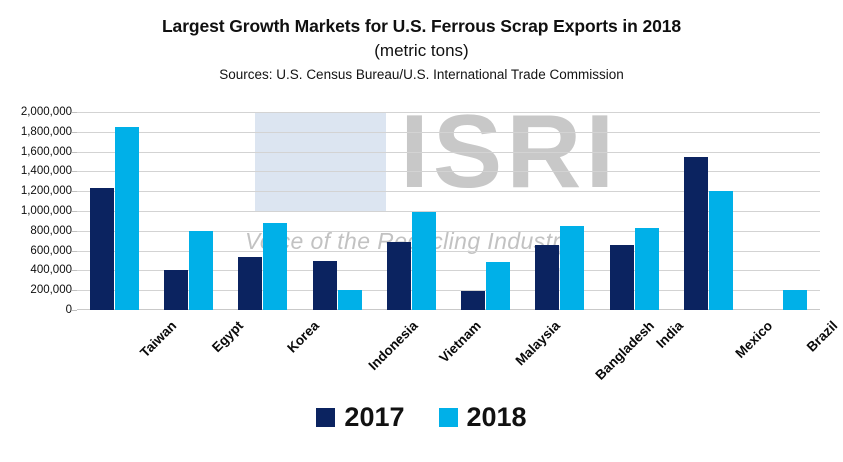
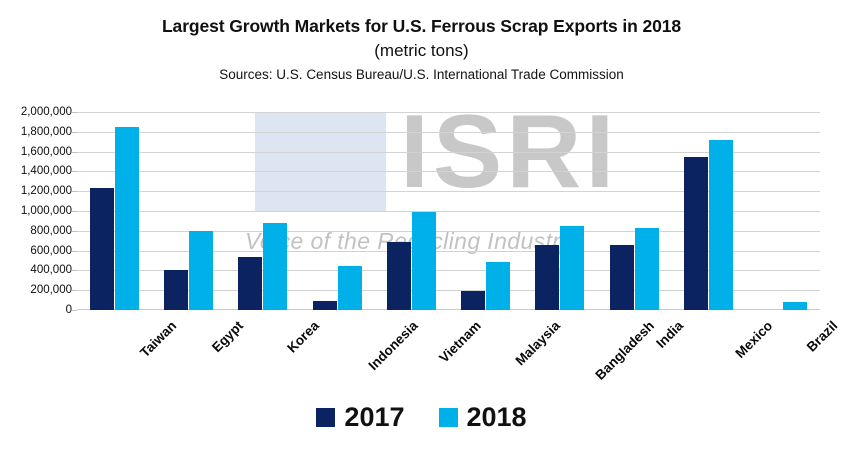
2017/Indonesia: 500000 -> 100000
2018/Indonesia: 200000 -> 400000
2018/Mexico: 1200000 -> 1700000
2018/Brazil: 200000 -> 100000
